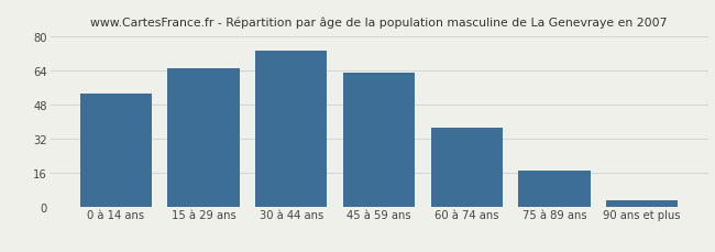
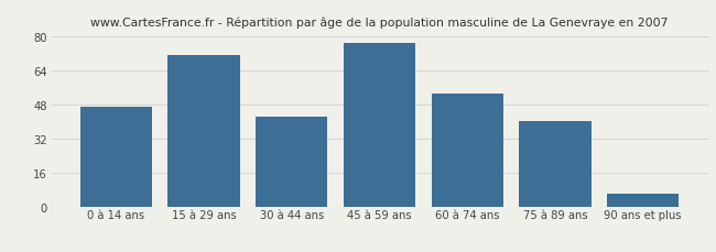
0 à 14 ans: 53 -> 47
15 à 29 ans: 65 -> 71
30 à 44 ans: 73 -> 42
45 à 59 ans: 63 -> 77
60 à 74 ans: 37 -> 53
75 à 89 ans: 17 -> 40
90 ans et plus: 3 -> 6
